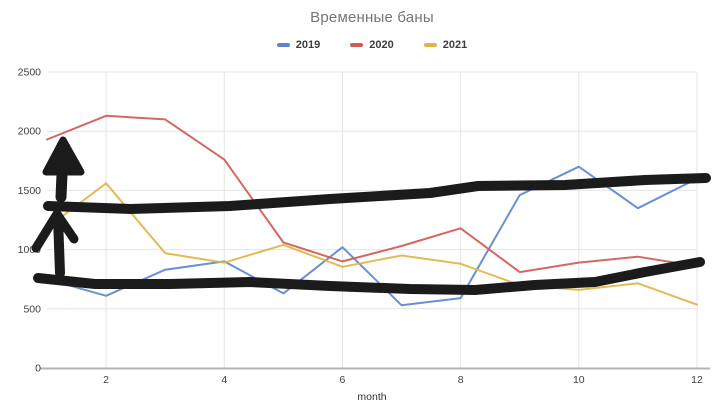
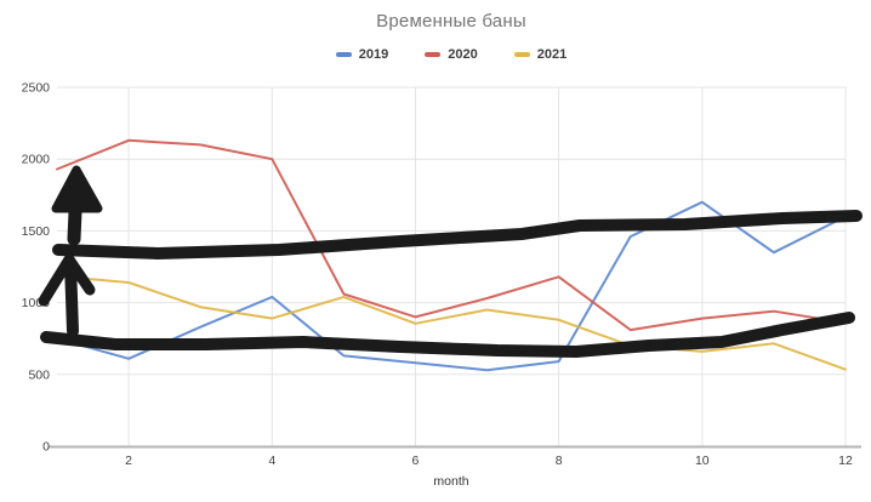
2021/2: 1560 -> 1140
2019/4: 900 -> 1040
2020/4: 1760 -> 2000
2019/6: 1020 -> 580
